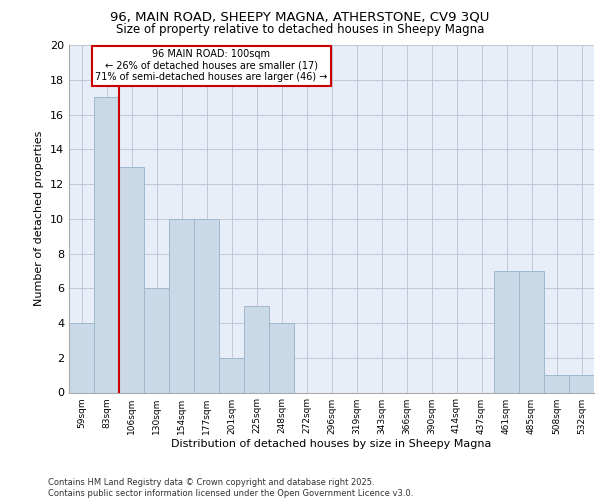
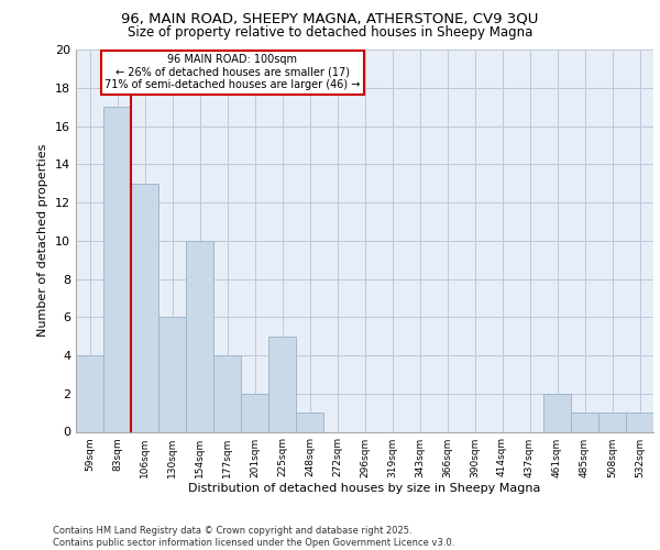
177sqm: 10 -> 4
248sqm: 4 -> 1
461sqm: 7 -> 2
485sqm: 7 -> 1
